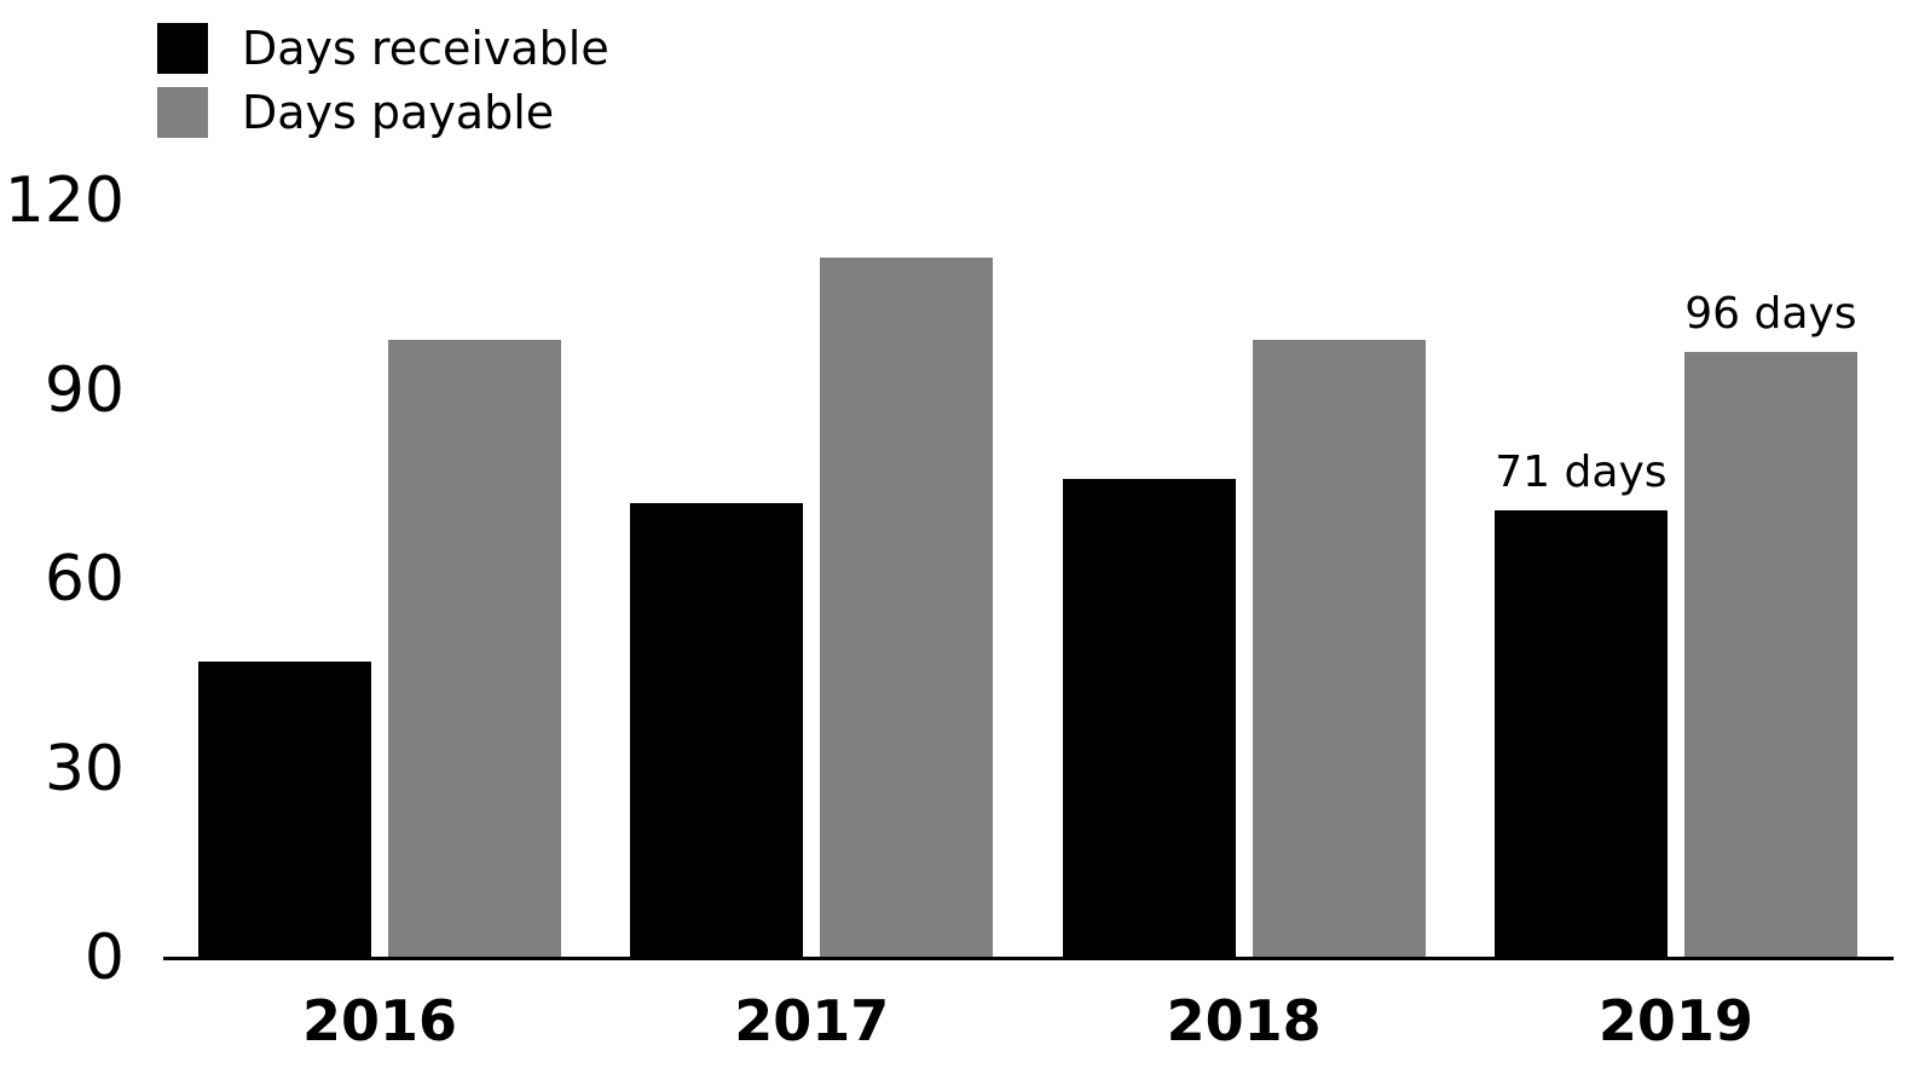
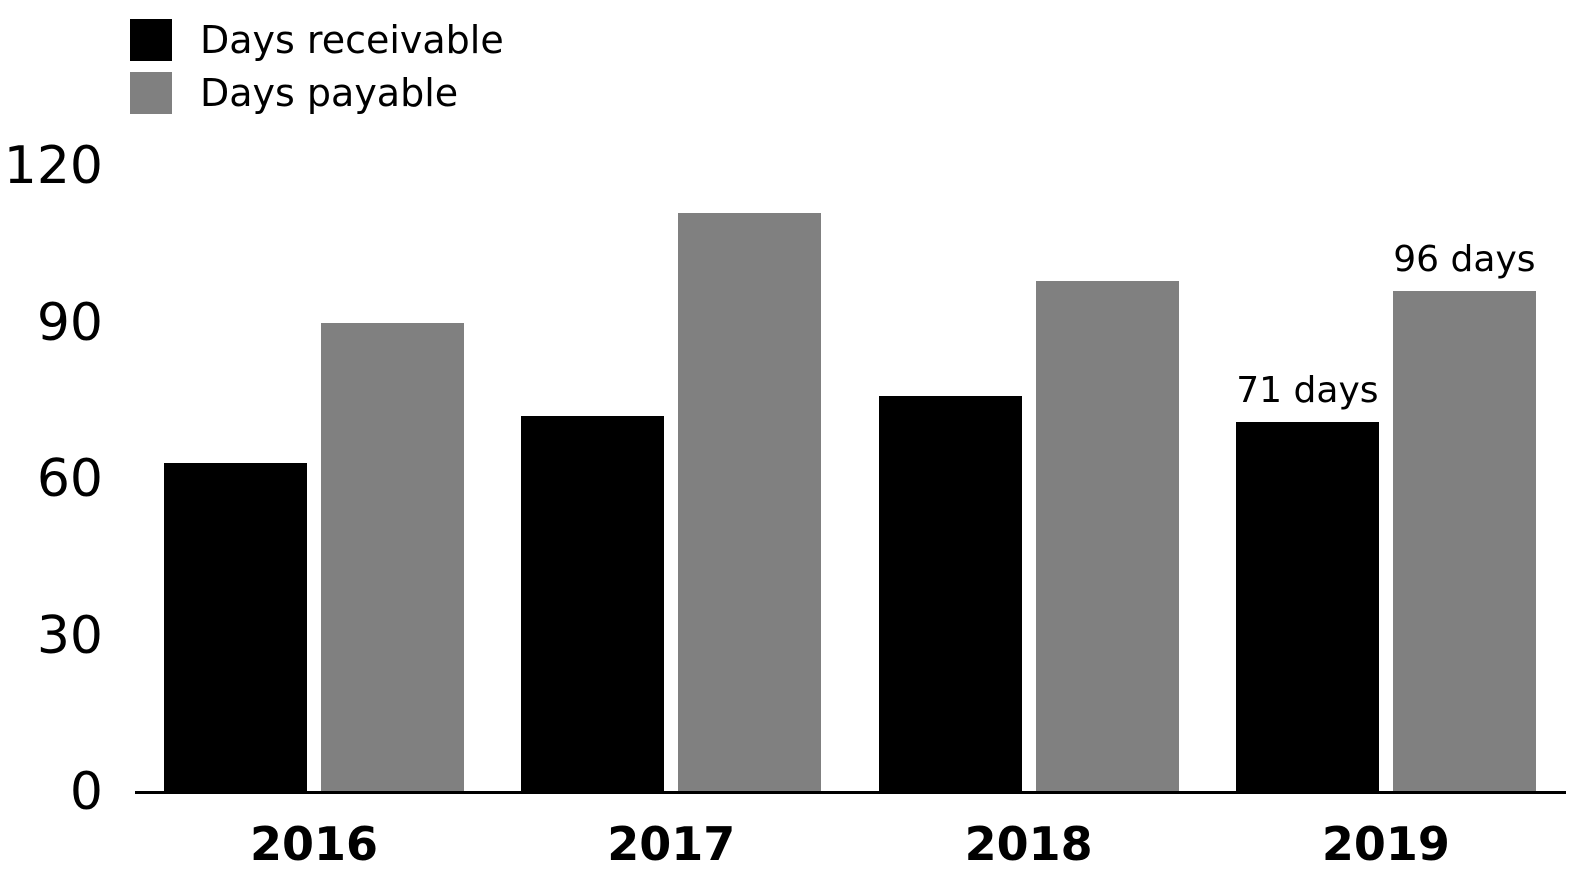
Days receivable/2016: 47 -> 63
Days payable/2016: 98 -> 90
